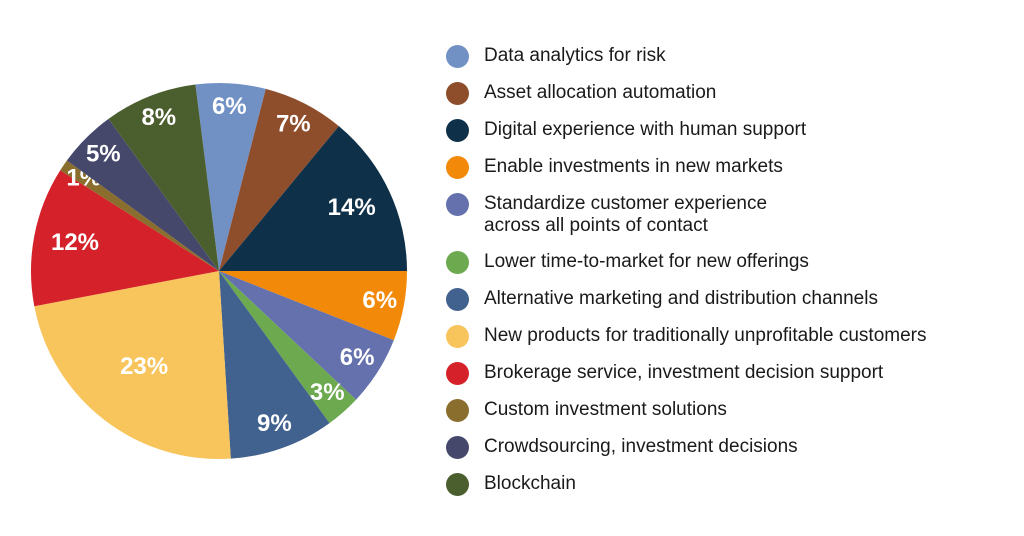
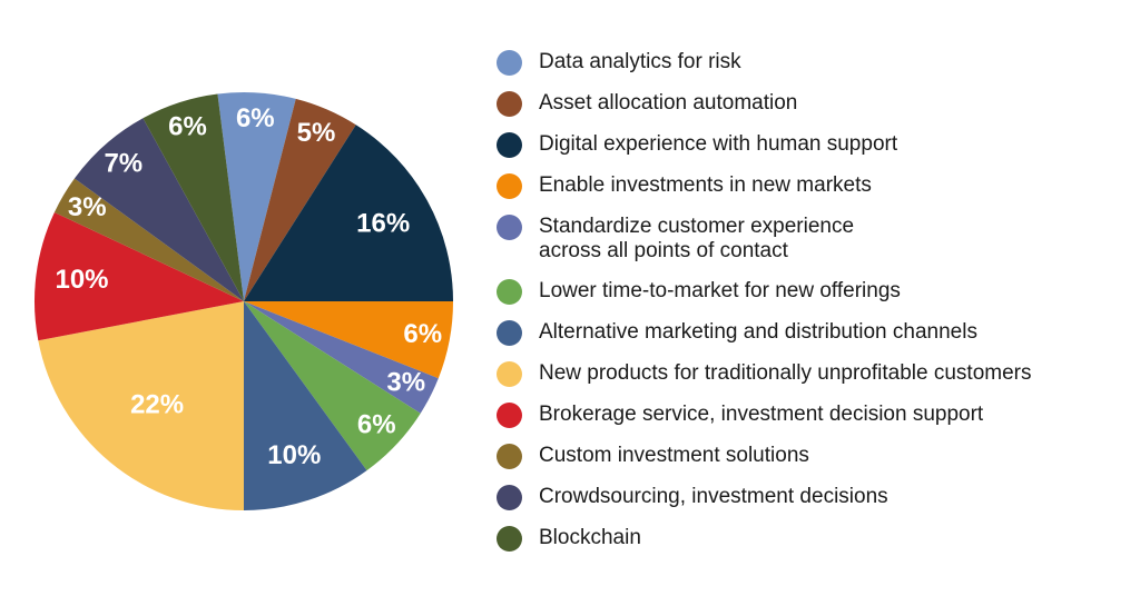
Asset allocation automation: 7% -> 5%
Digital experience with human support: 14% -> 16%
Standardize customer experience across all points of contact: 6% -> 3%
Lower time-to-market for new offerings: 3% -> 6%
Alternative marketing and distribution channels: 9% -> 10%
New products for traditionally unprofitable customers: 23% -> 22%
Brokerage service, investment decision support: 12% -> 10%
Custom investment solutions: 1% -> 3%
Crowdsourcing, investment decisions: 5% -> 7%
Blockchain: 8% -> 6%
